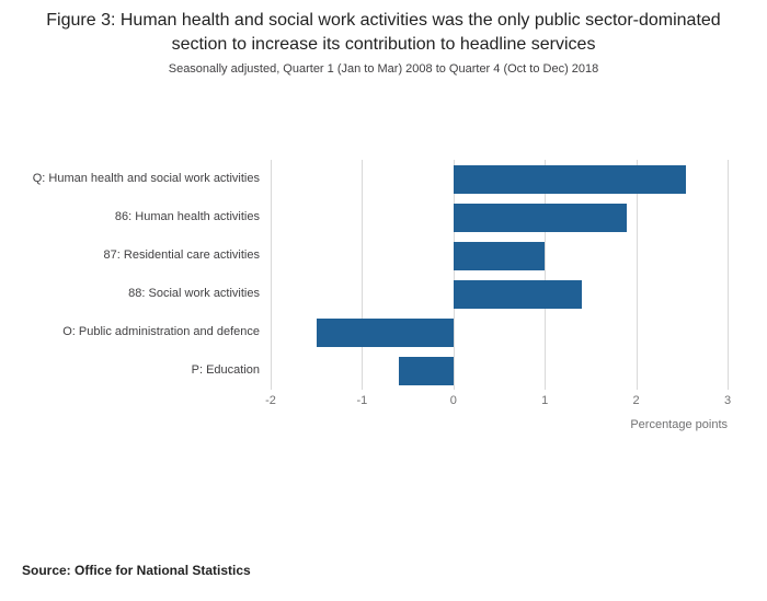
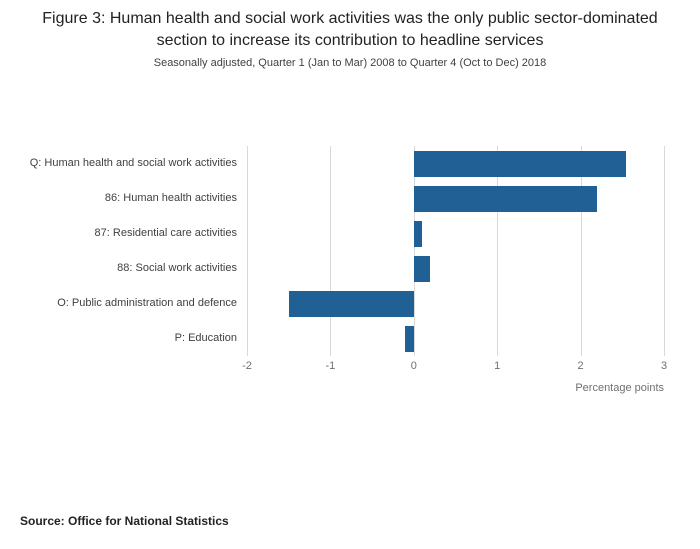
86: Human health activities: 1.9 -> 2.2
87: Residential care activities: 1.0 -> 0.1
88: Social work activities: 1.4 -> 0.2
P: Education: -0.6 -> -0.1
